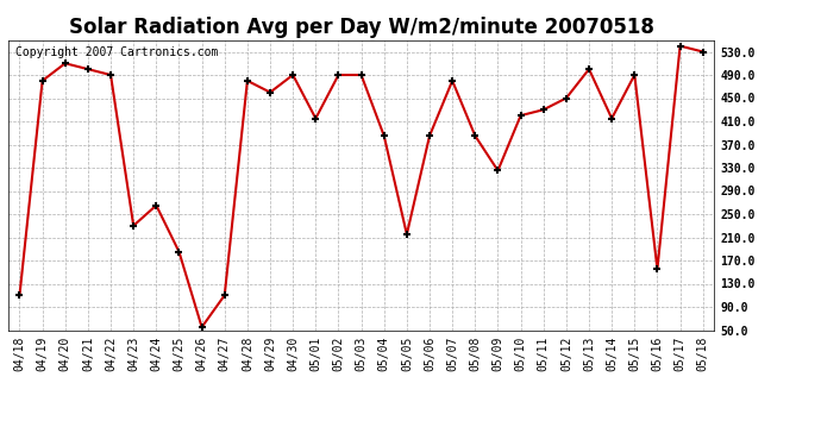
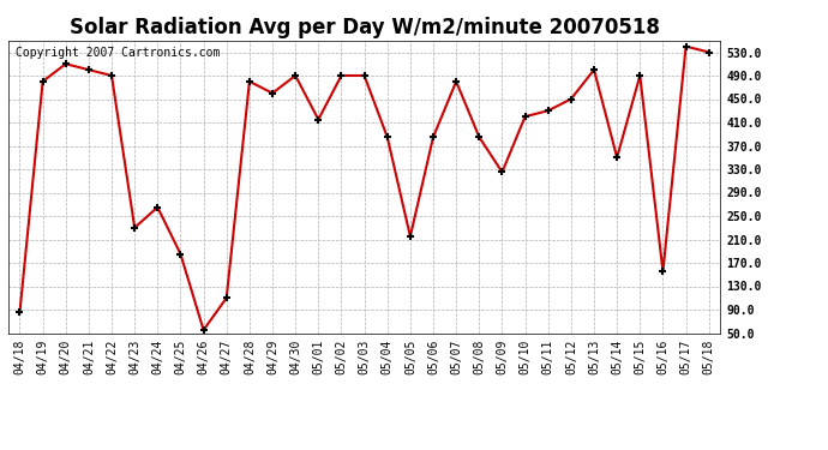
04/18: 110 -> 85
05/14: 415 -> 350
